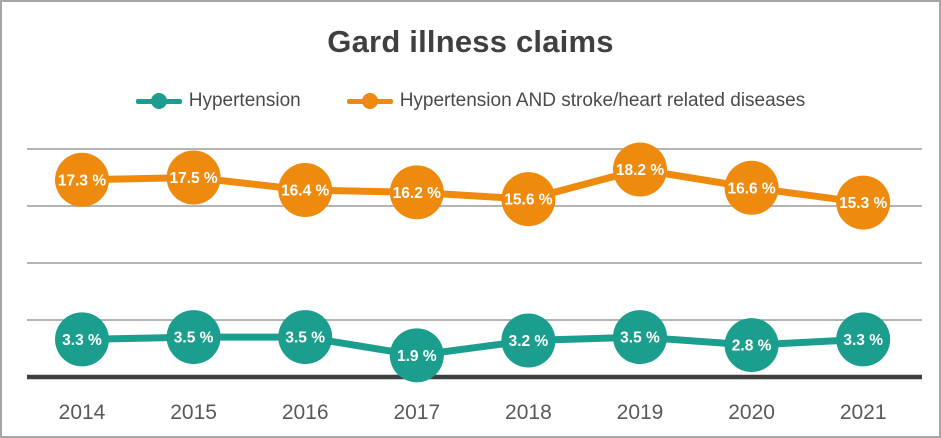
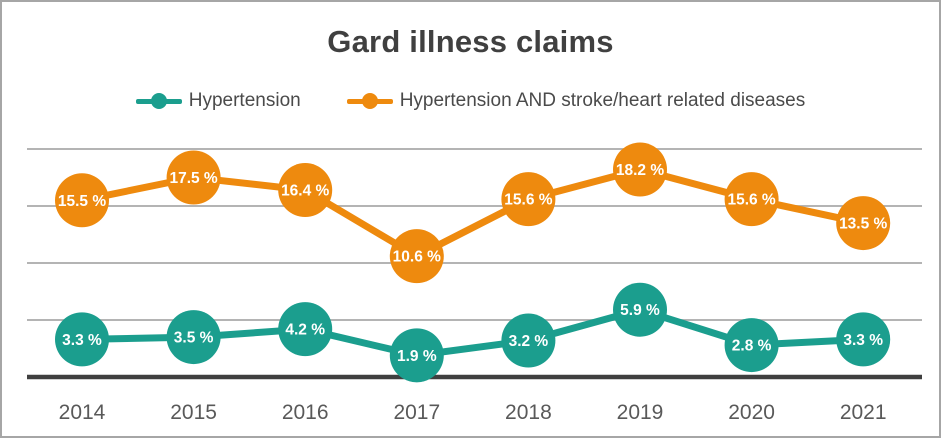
Hypertension AND stroke/heart related diseases/2014: 17.3 -> 15.5
Hypertension/2016: 3.5 -> 4.2
Hypertension AND stroke/heart related diseases/2017: 16.2 -> 10.6
Hypertension/2019: 3.5 -> 5.9
Hypertension AND stroke/heart related diseases/2020: 16.6 -> 15.6
Hypertension AND stroke/heart related diseases/2021: 15.3 -> 13.5
